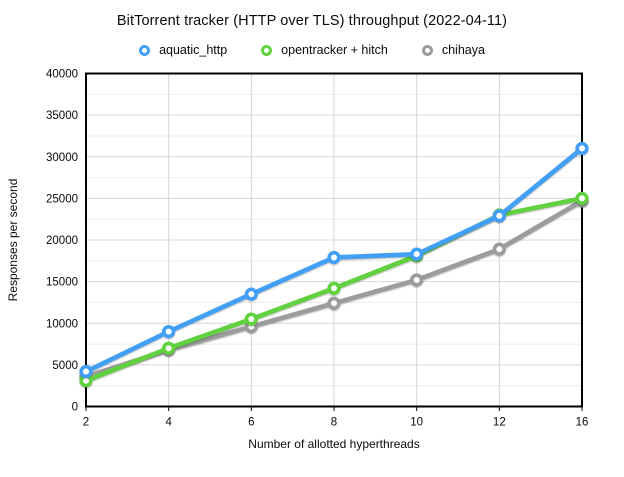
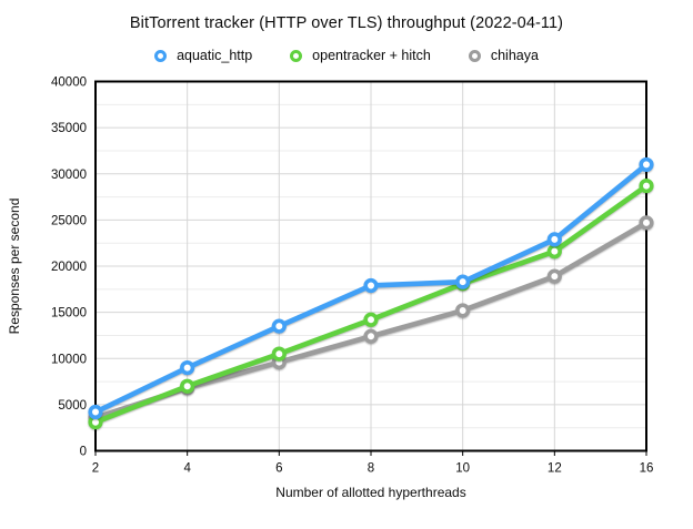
opentracker + hitch/12: 23000 -> 22000
opentracker + hitch/16: 25000 -> 29000
